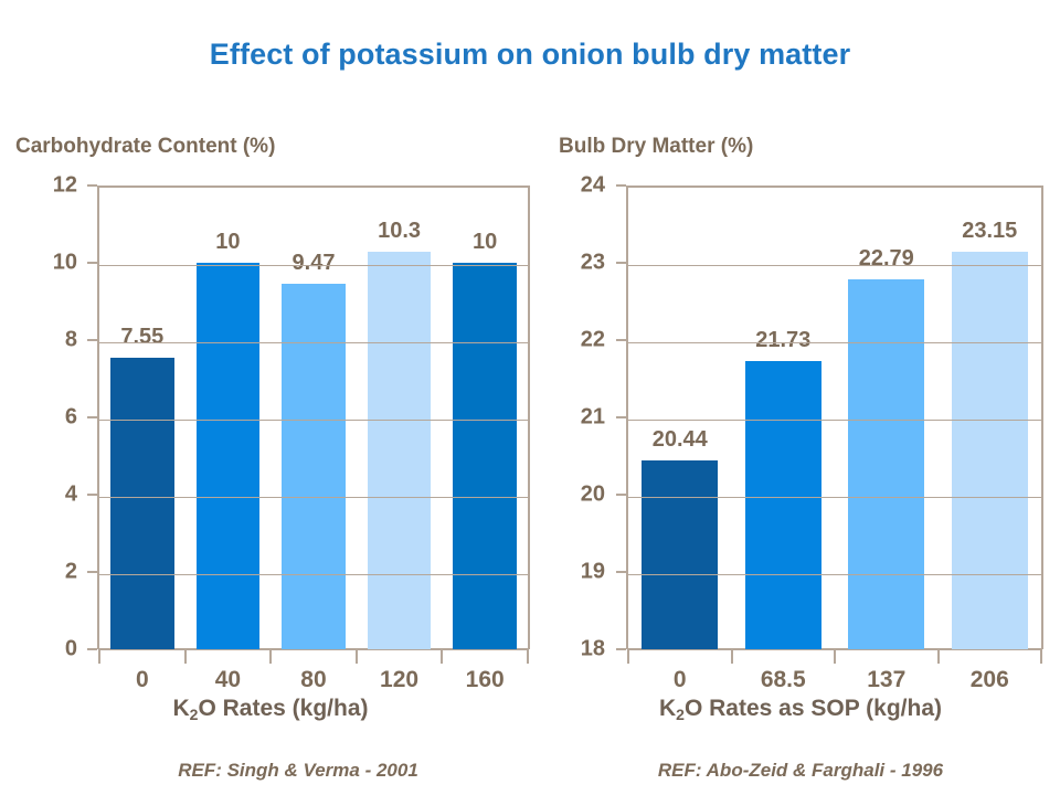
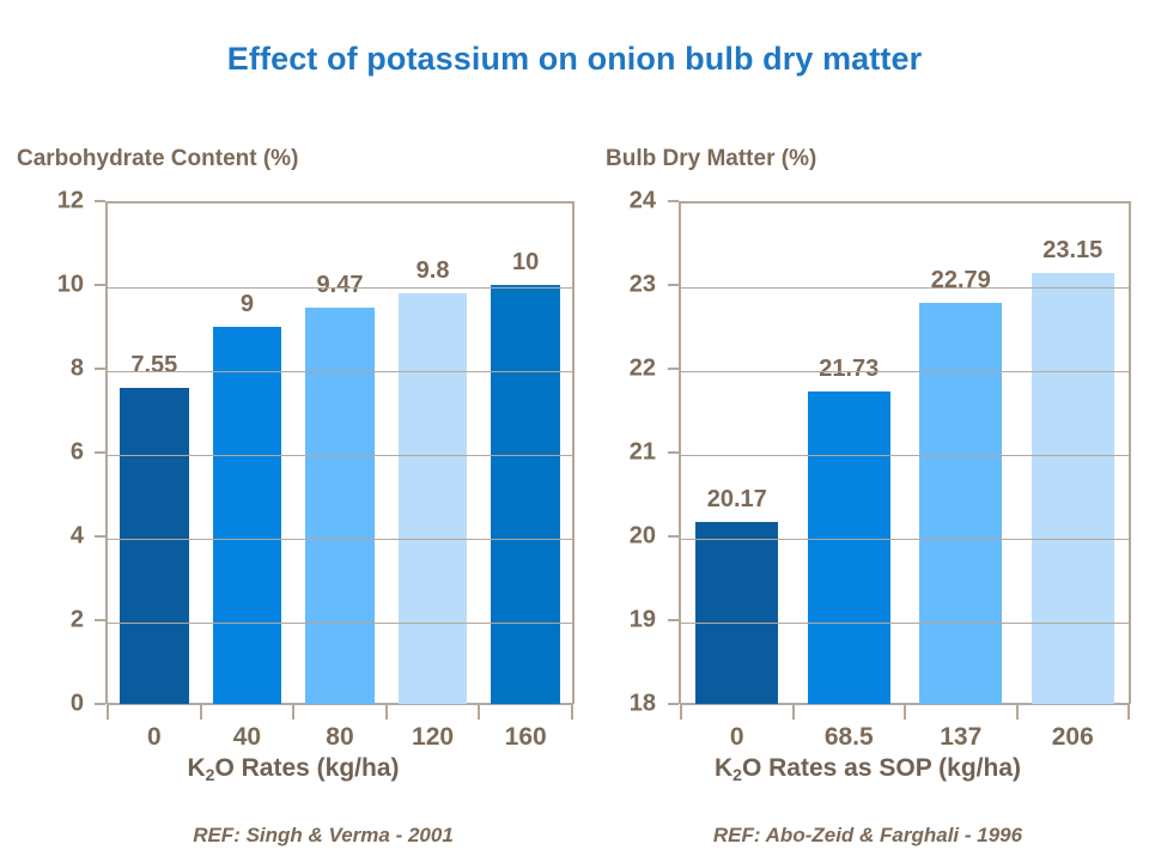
Carbohydrate Content (%)/40: 10 -> 9
Carbohydrate Content (%)/120: 10.3 -> 9.8
Bulb Dry Matter (%)/0: 20.44 -> 20.17
